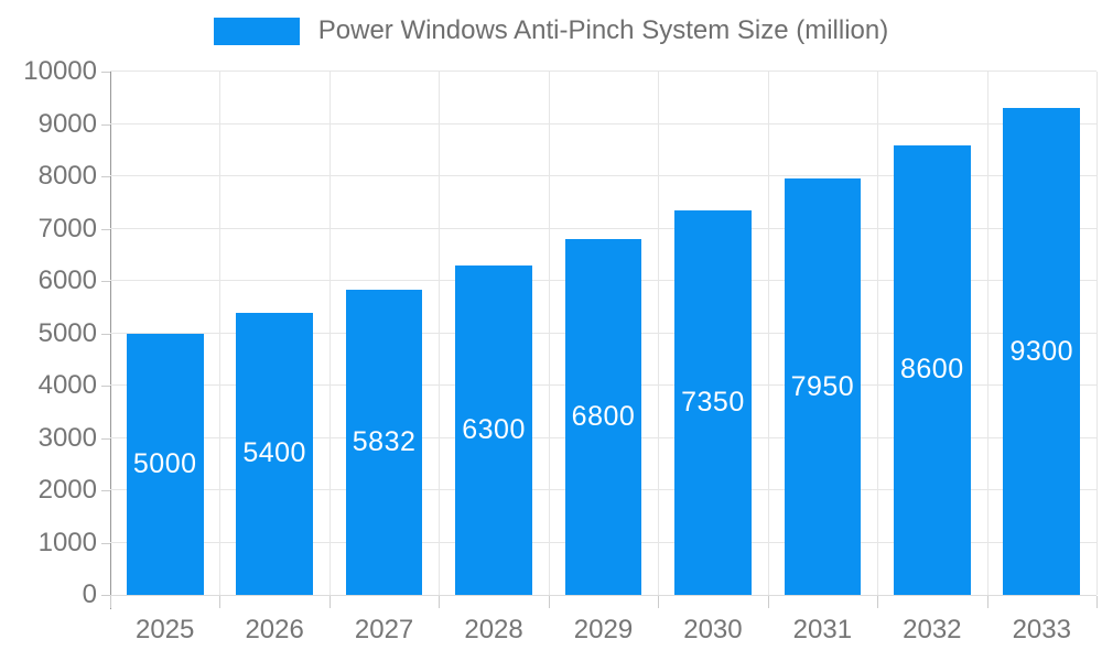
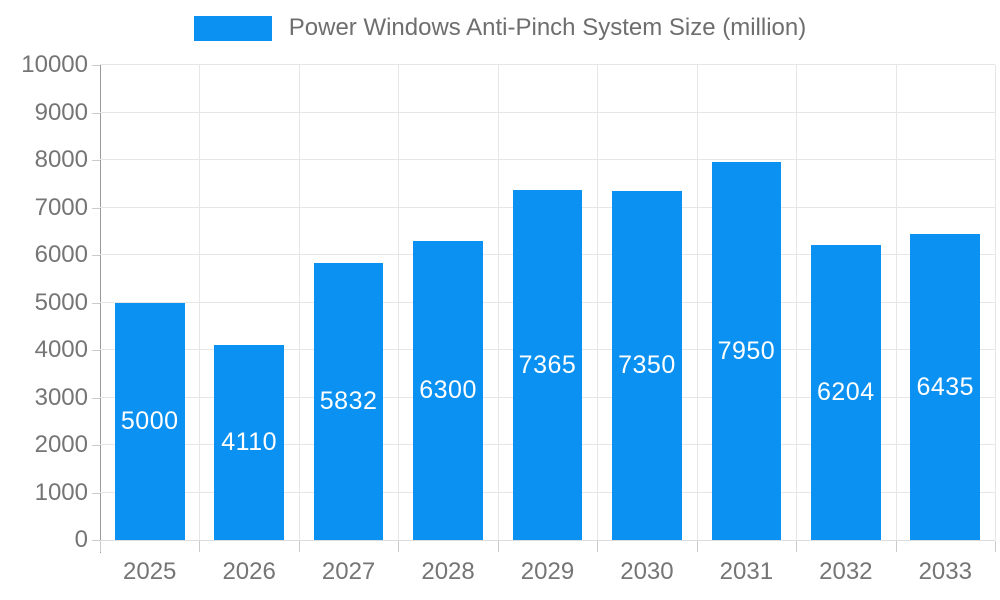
2026: 5400 -> 4110
2029: 6800 -> 7365
2032: 8600 -> 6204
2033: 9300 -> 6435
